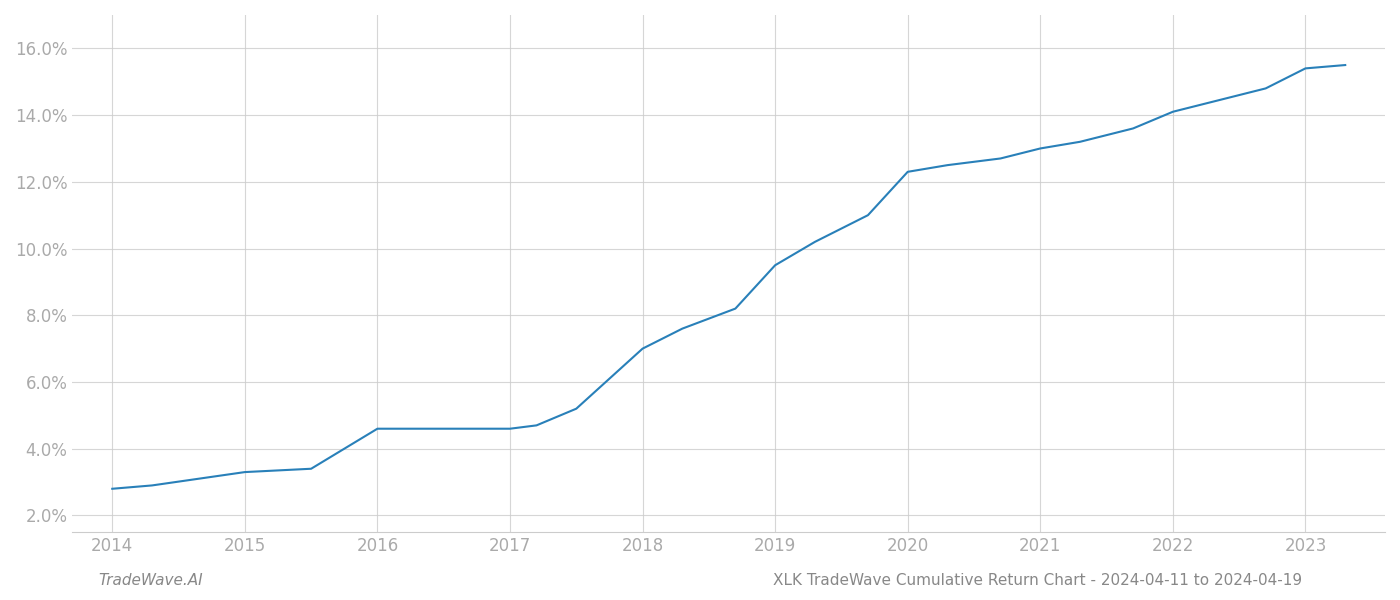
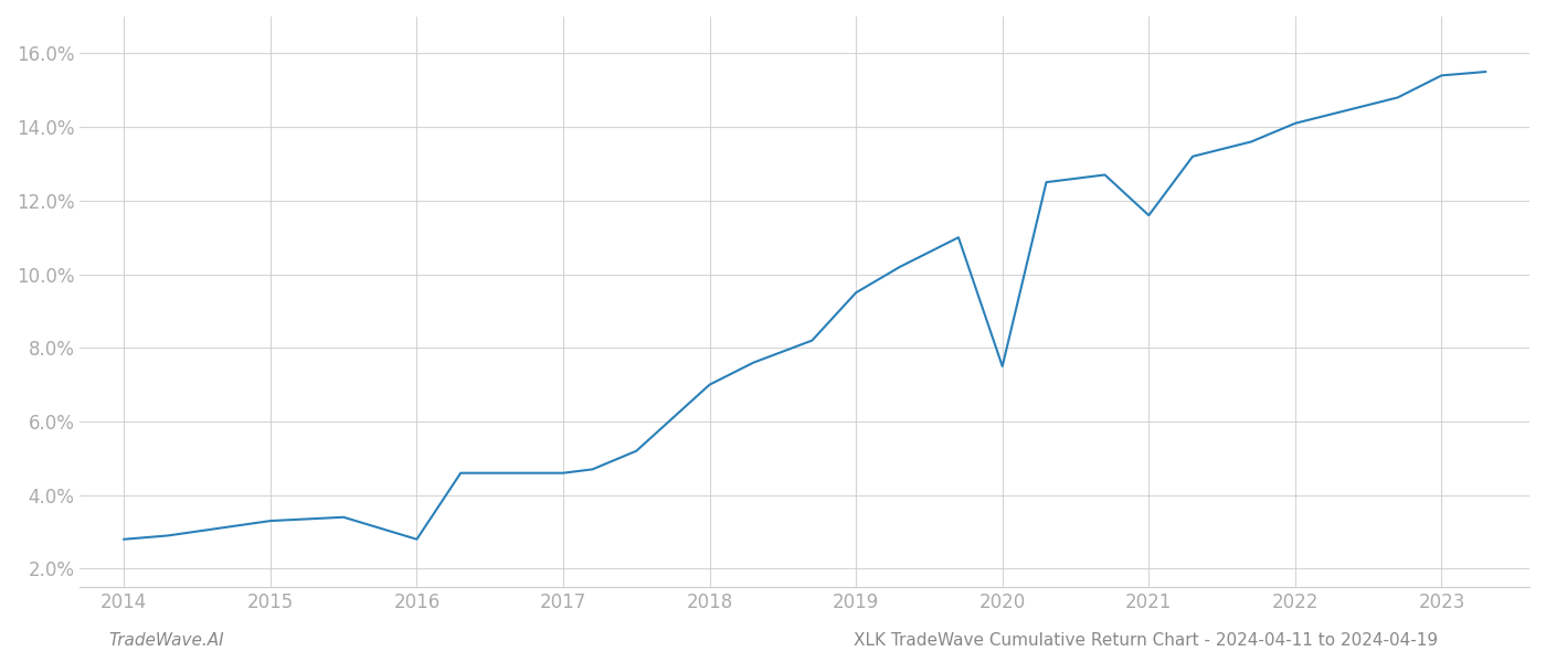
2016: 4.6% -> 2.8%
2020: 12.3% -> 7.5%
2021: 13.0% -> 11.6%
